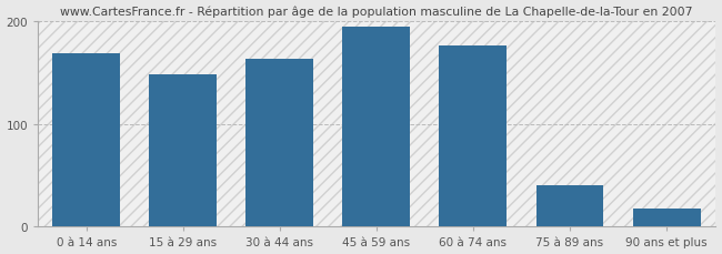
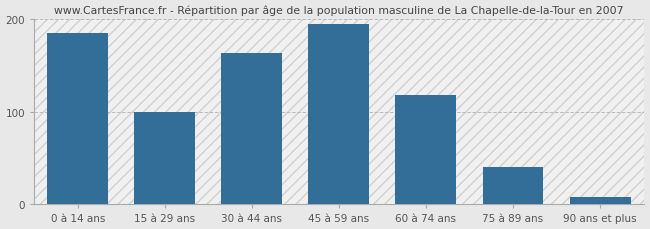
0 à 14 ans: 168 -> 185
15 à 29 ans: 148 -> 100
60 à 74 ans: 176 -> 118
90 ans et plus: 18 -> 8
